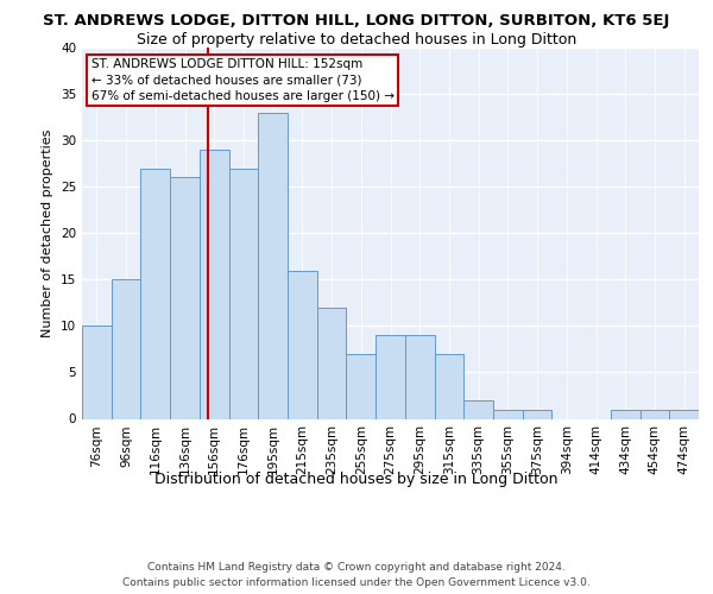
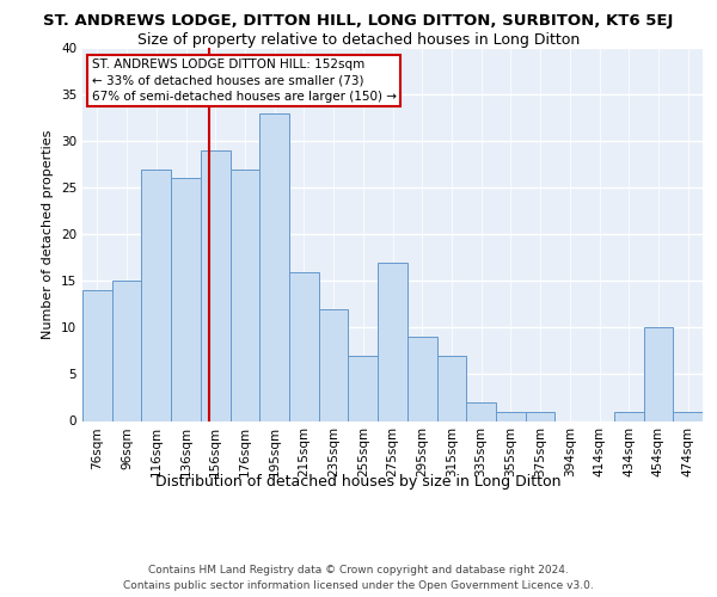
76sqm: 10 -> 14
275sqm: 9 -> 17
454sqm: 1 -> 10
